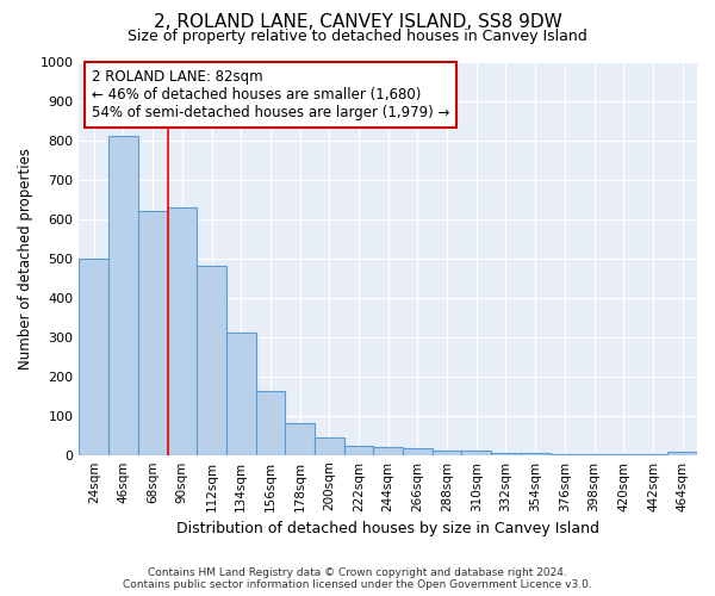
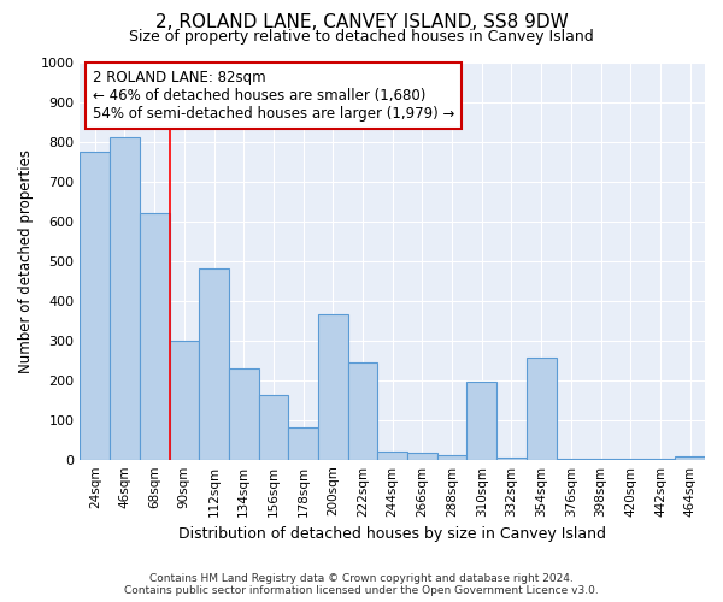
24sqm: 500 -> 775
90sqm: 630 -> 300
134sqm: 310 -> 230
200sqm: 44 -> 365
222sqm: 24 -> 245
310sqm: 10 -> 195
354sqm: 4 -> 255
